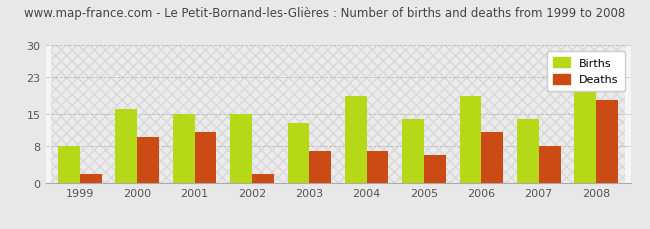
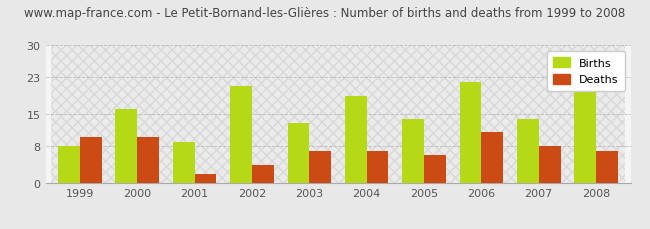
Deaths/1999: 2 -> 10
Births/2001: 15 -> 9
Deaths/2001: 11 -> 2
Births/2002: 15 -> 21
Deaths/2002: 2 -> 4
Births/2006: 19 -> 22
Deaths/2008: 18 -> 7
